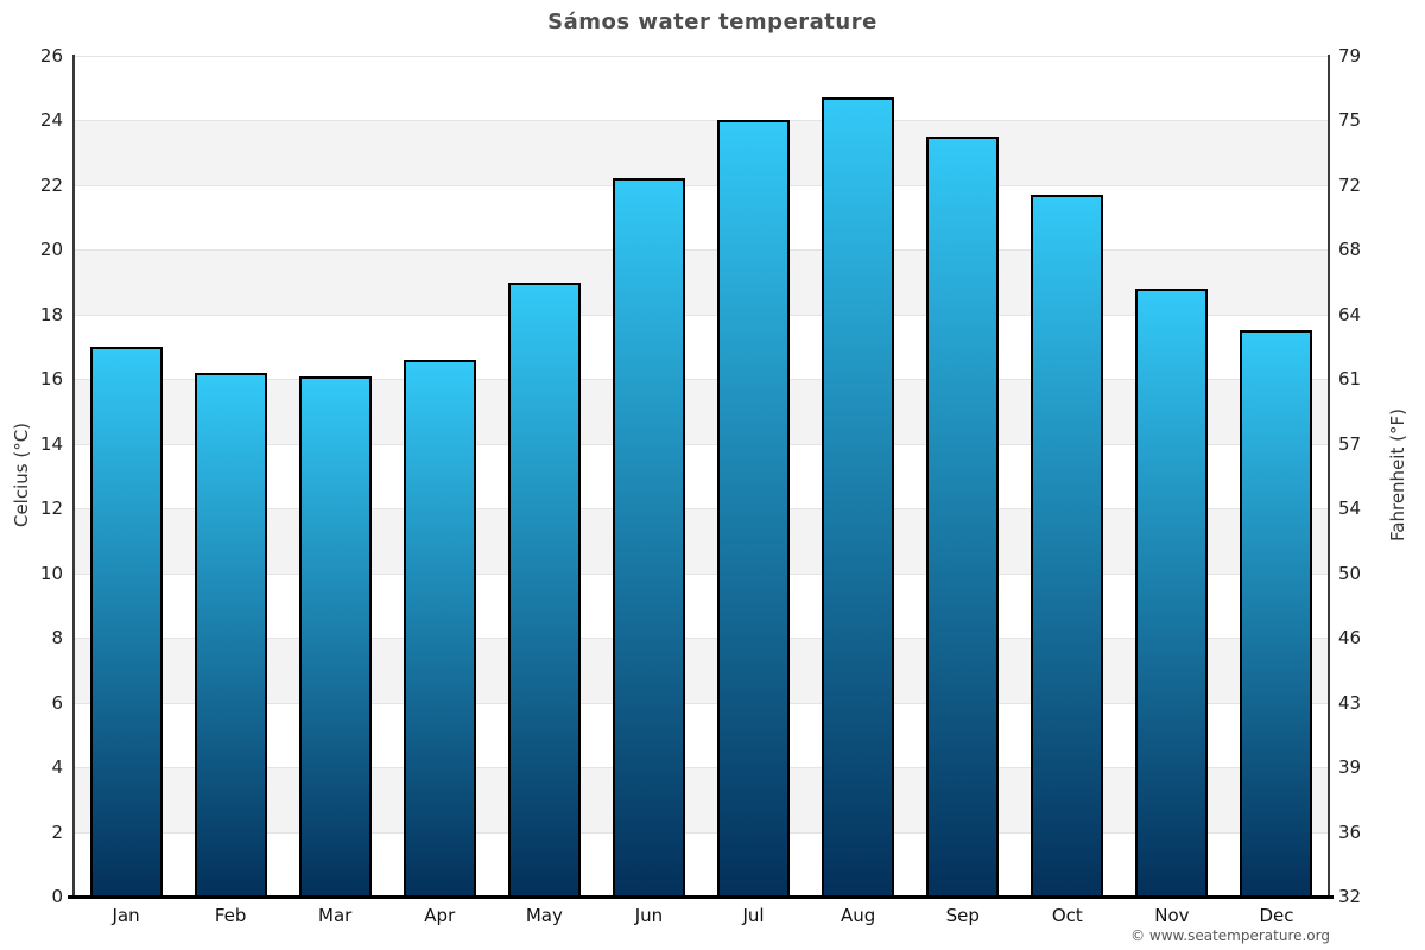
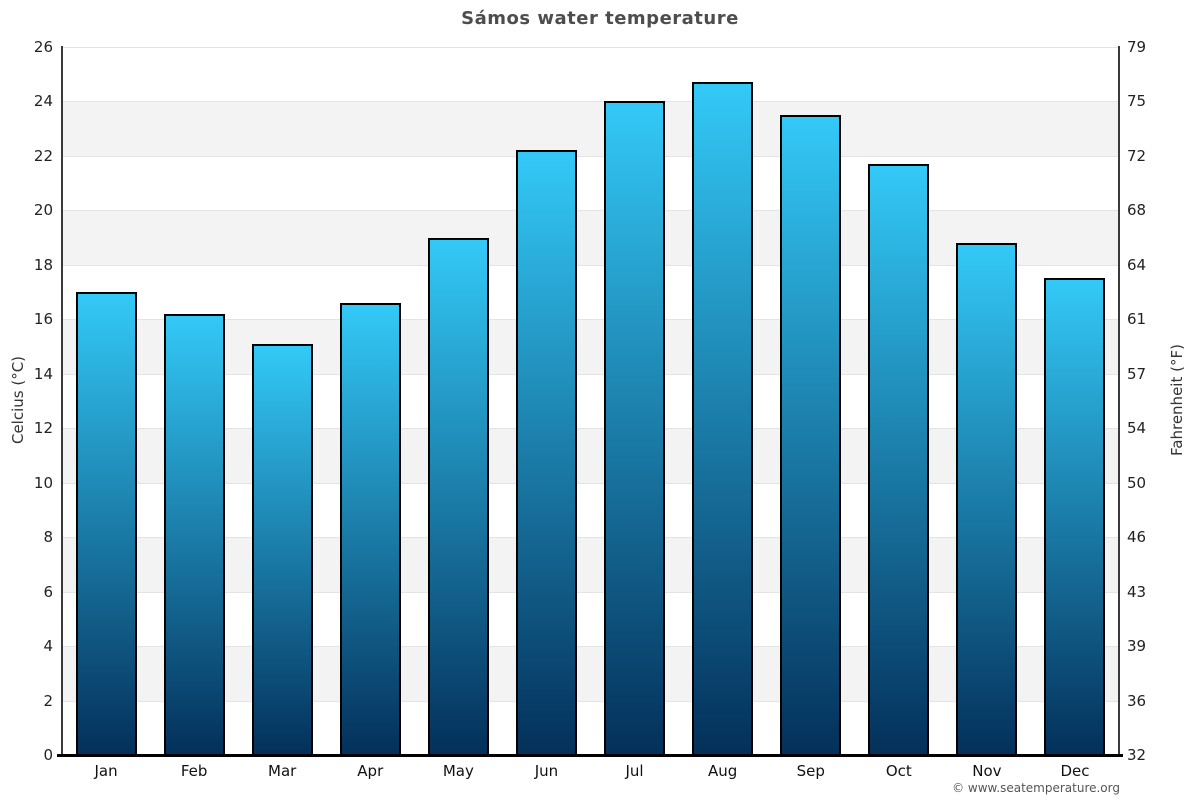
Mar: 16.1 -> 15.1
